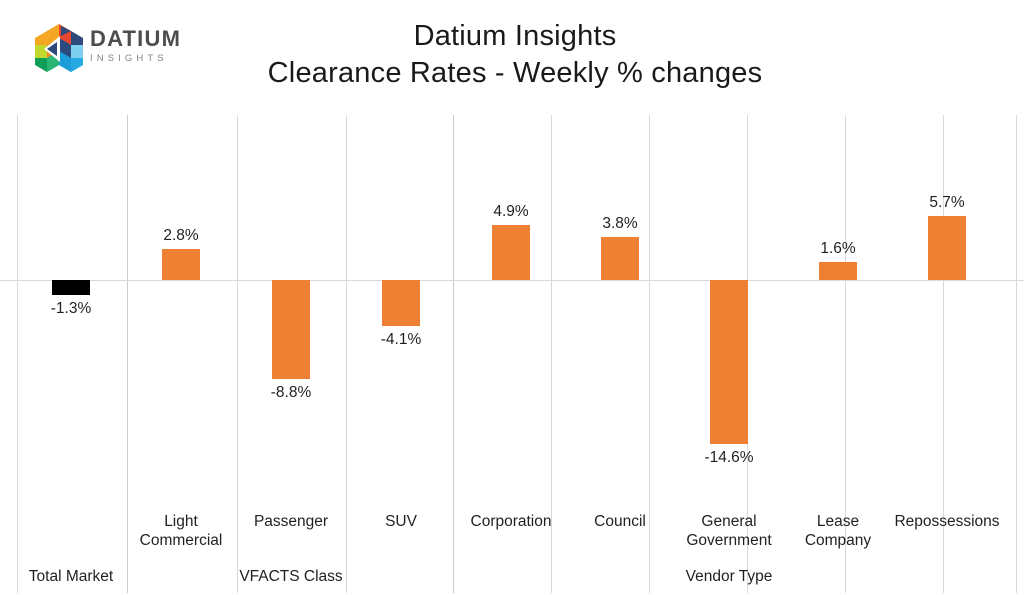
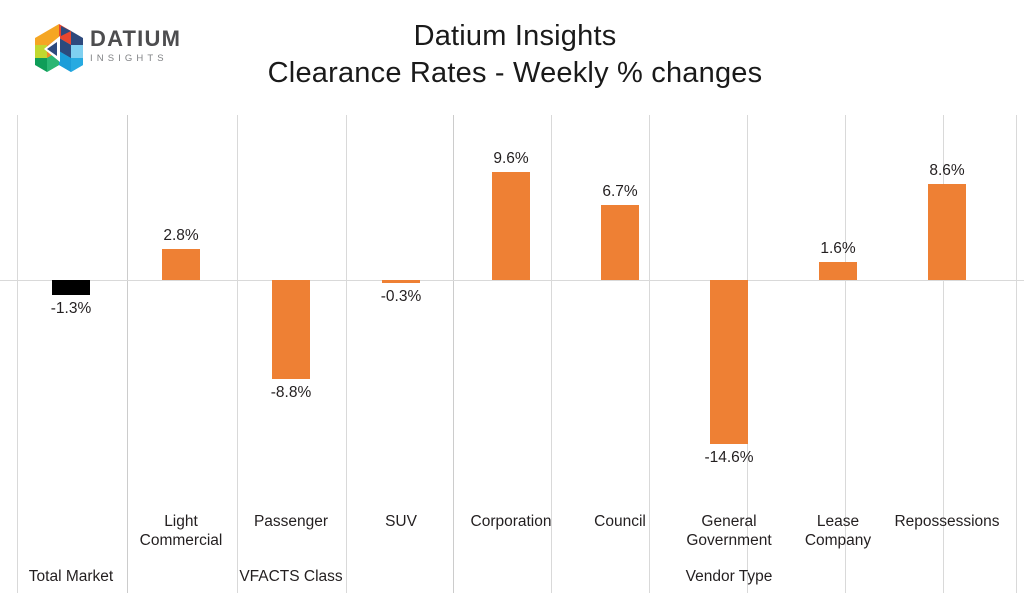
SUV: -4.1% -> -0.3%
Corporation: 4.9% -> 9.6%
Council: 3.8% -> 6.7%
Repossessions: 5.7% -> 8.6%
